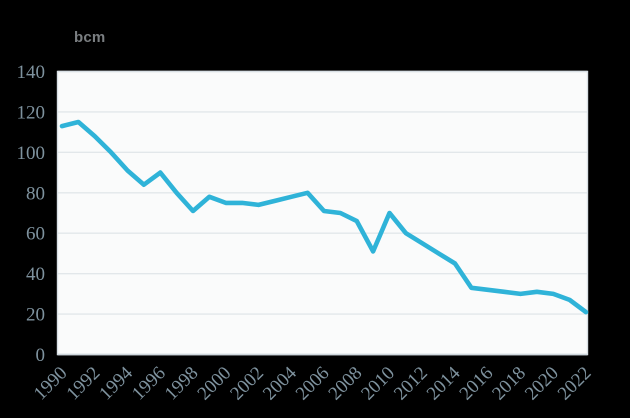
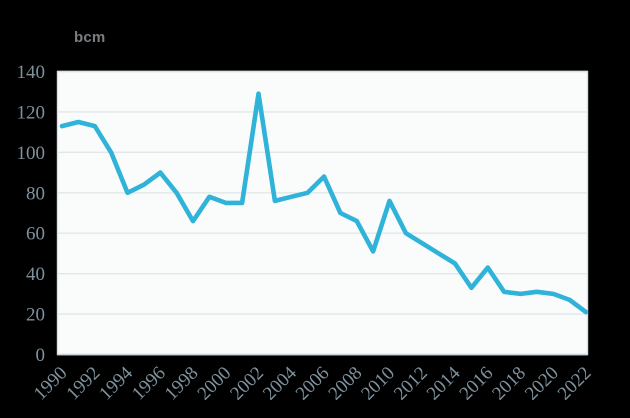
1992: 108 -> 113
1994: 91 -> 80
1998: 71 -> 66
2002: 74 -> 129
2006: 71 -> 88
2010: 70 -> 76
2016: 32 -> 43
